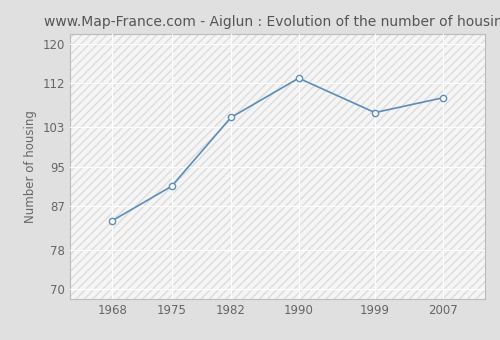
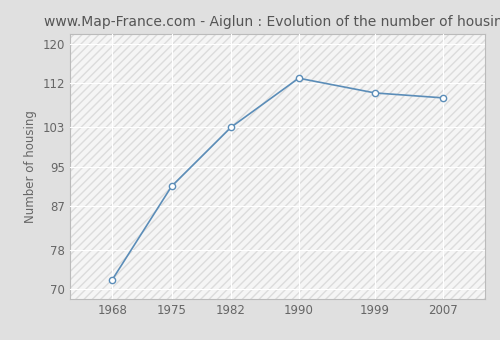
1968: 84 -> 72
1982: 105 -> 103
1999: 106 -> 110
